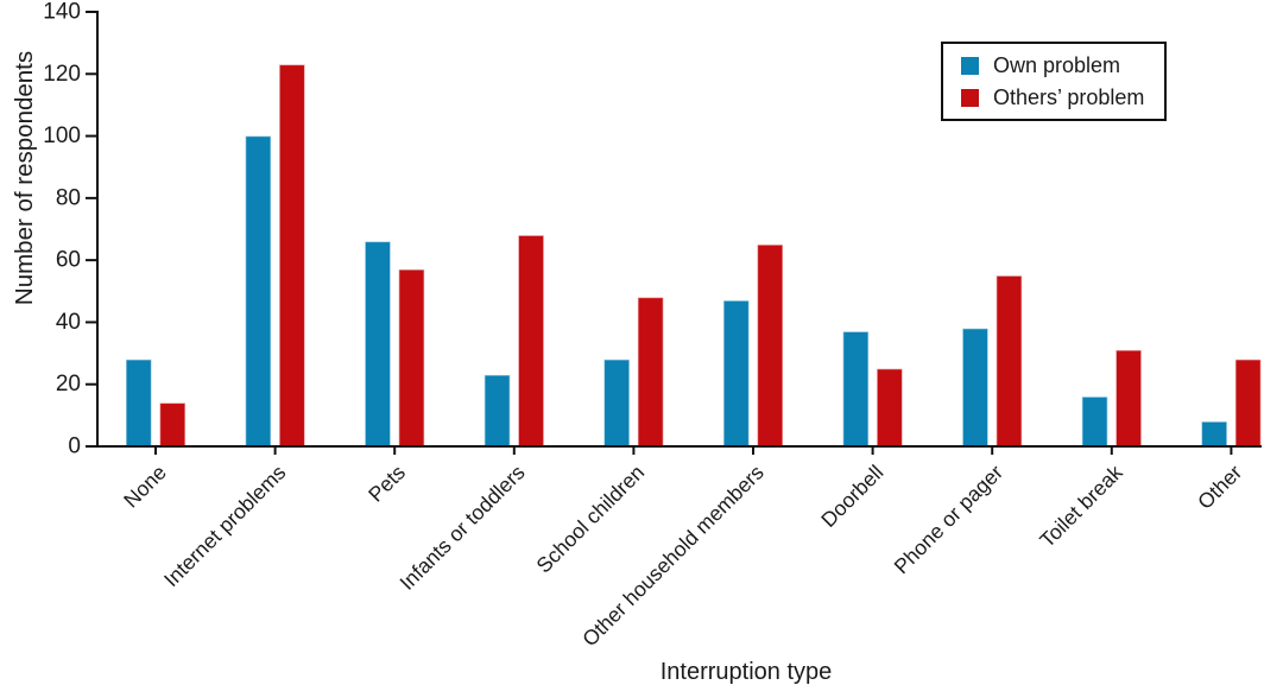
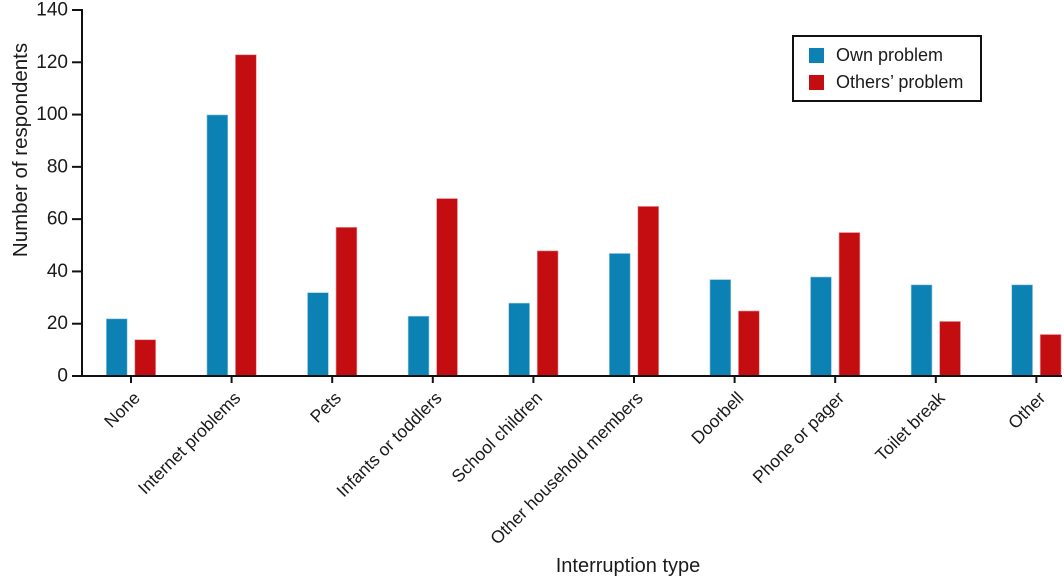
Own problem/None: 28 -> 22
Own problem/Pets: 66 -> 32
Own problem/Toilet break: 16 -> 35
Others’ problem/Toilet break: 31 -> 21
Own problem/Other: 8 -> 35
Others’ problem/Other: 28 -> 16
